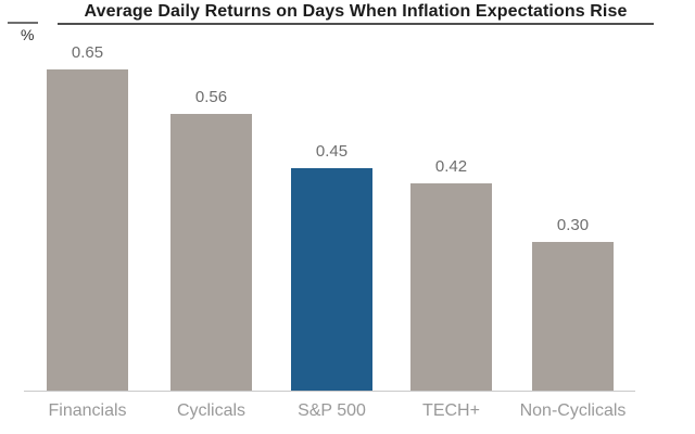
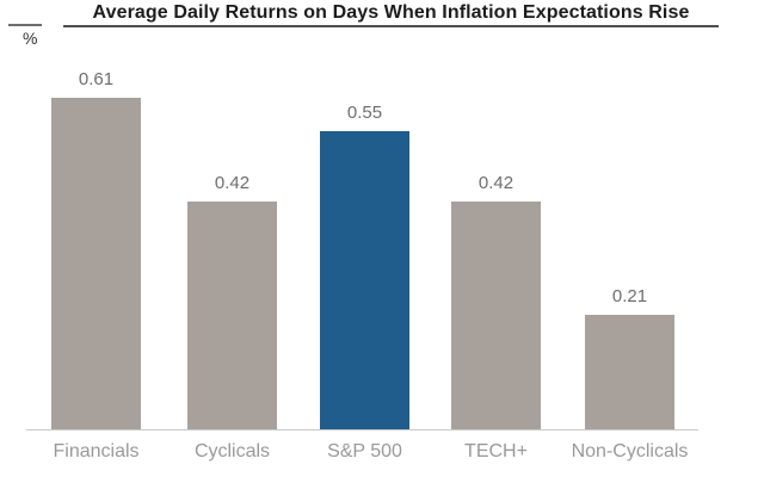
Financials: 0.65 -> 0.61
Cyclicals: 0.56 -> 0.42
S&P 500: 0.45 -> 0.55
Non-Cyclicals: 0.30 -> 0.21
